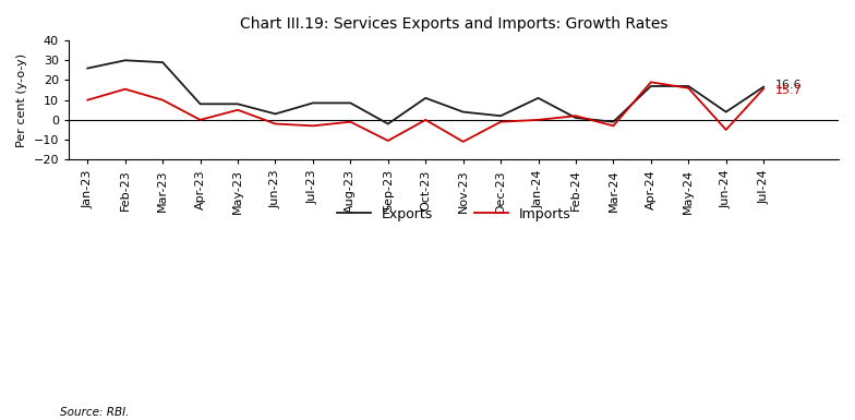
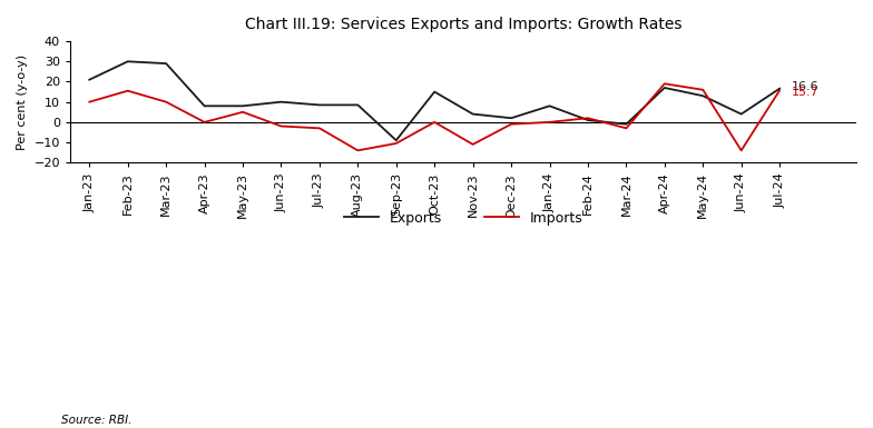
Exports/Jan-23: 26 -> 21
Exports/Jun-23: 3 -> 10
Imports/Aug-23: -1 -> -14
Exports/Sep-23: -2 -> -9
Exports/Oct-23: 11 -> 15
Exports/Jan-24: 11 -> 8
Exports/May-24: 17 -> 13
Imports/Jun-24: -5 -> -14
